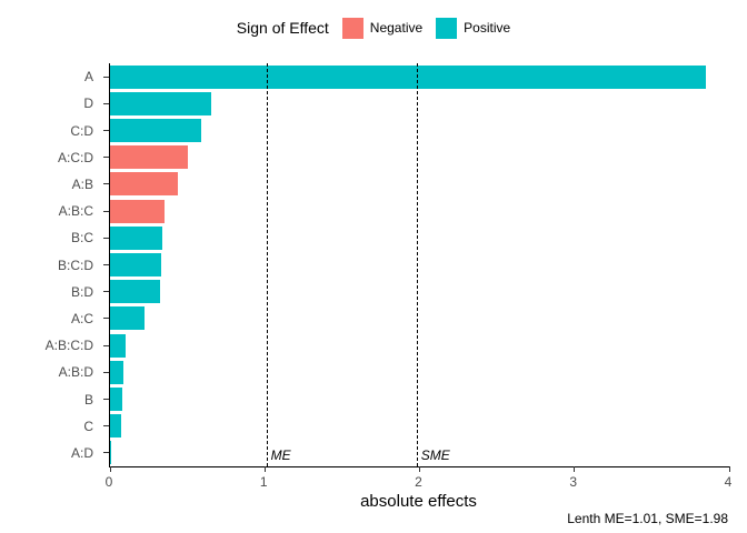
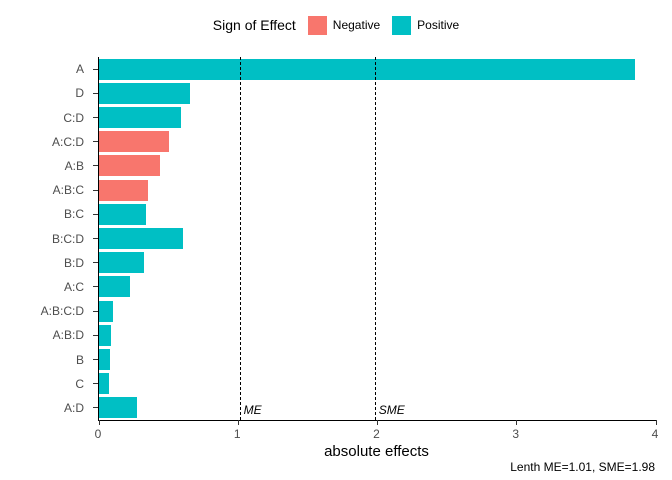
B:C:D: 0.33 -> 0.60
A:D: 0.01 -> 0.27
